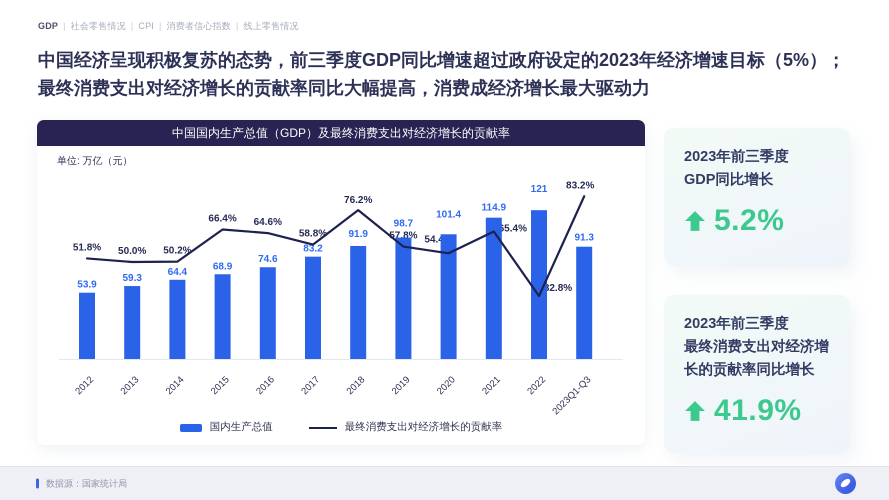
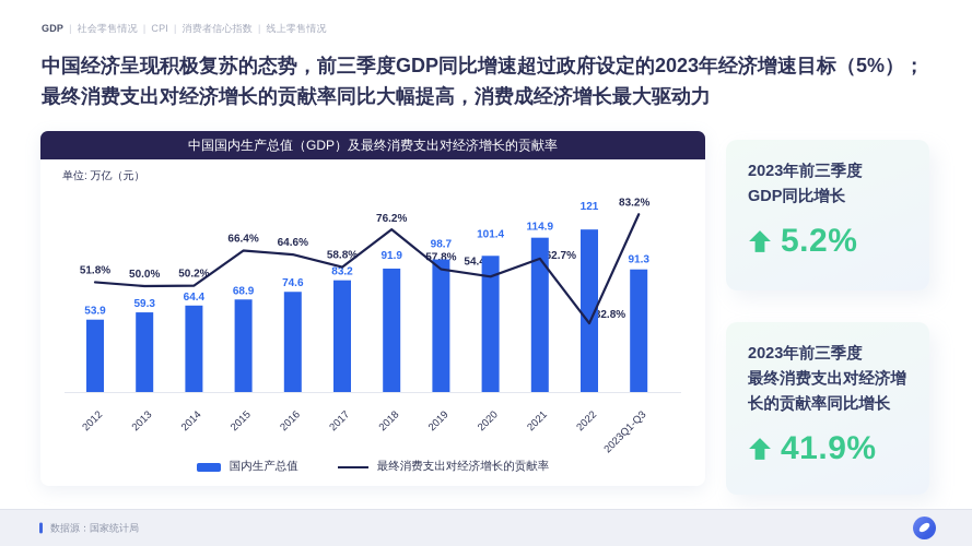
最终消费支出对经济增长的贡献率/2021: 65.4% -> 62.7%
